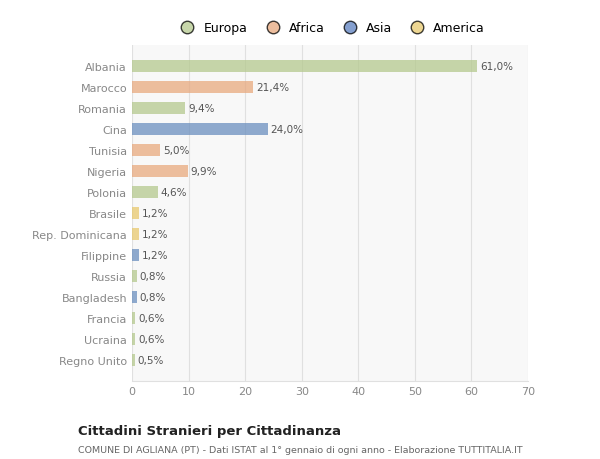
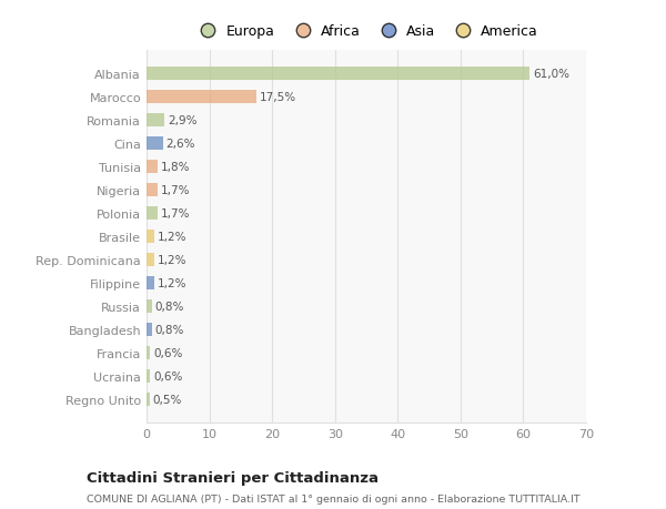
Marocco: 21,4% -> 17,5%
Romania: 9,4% -> 2,9%
Cina: 24,0% -> 2,6%
Tunisia: 5,0% -> 1,8%
Nigeria: 9,9% -> 1,7%
Polonia: 4,6% -> 1,7%
